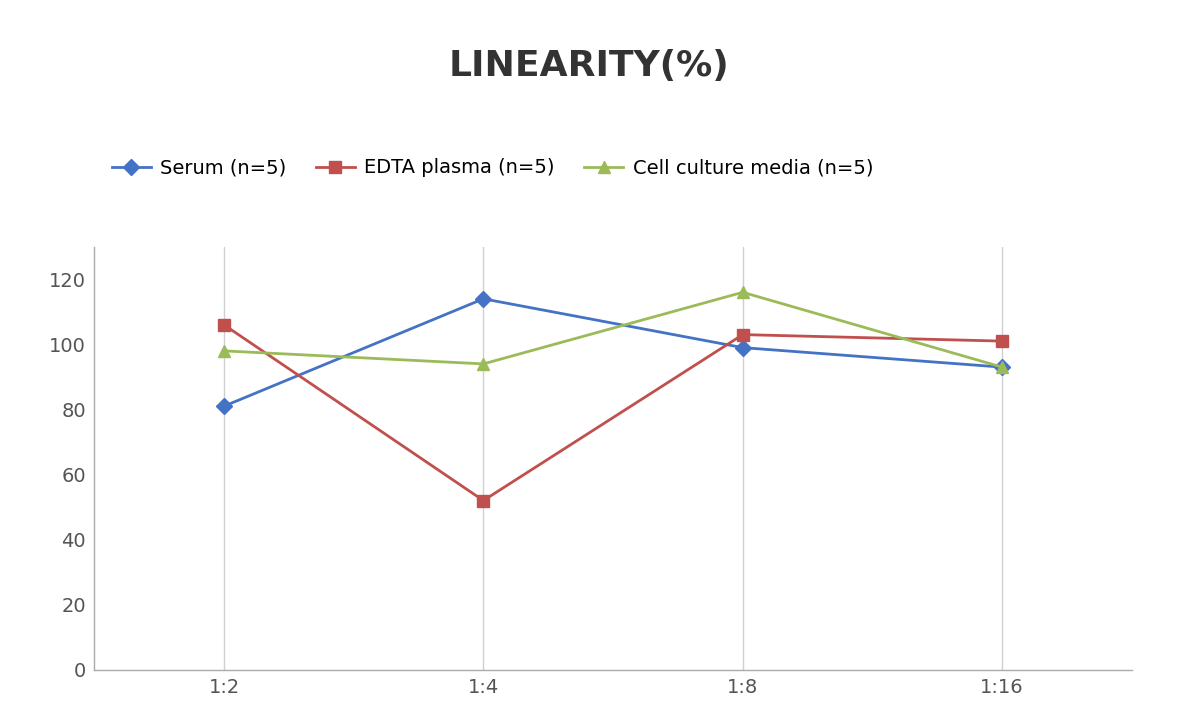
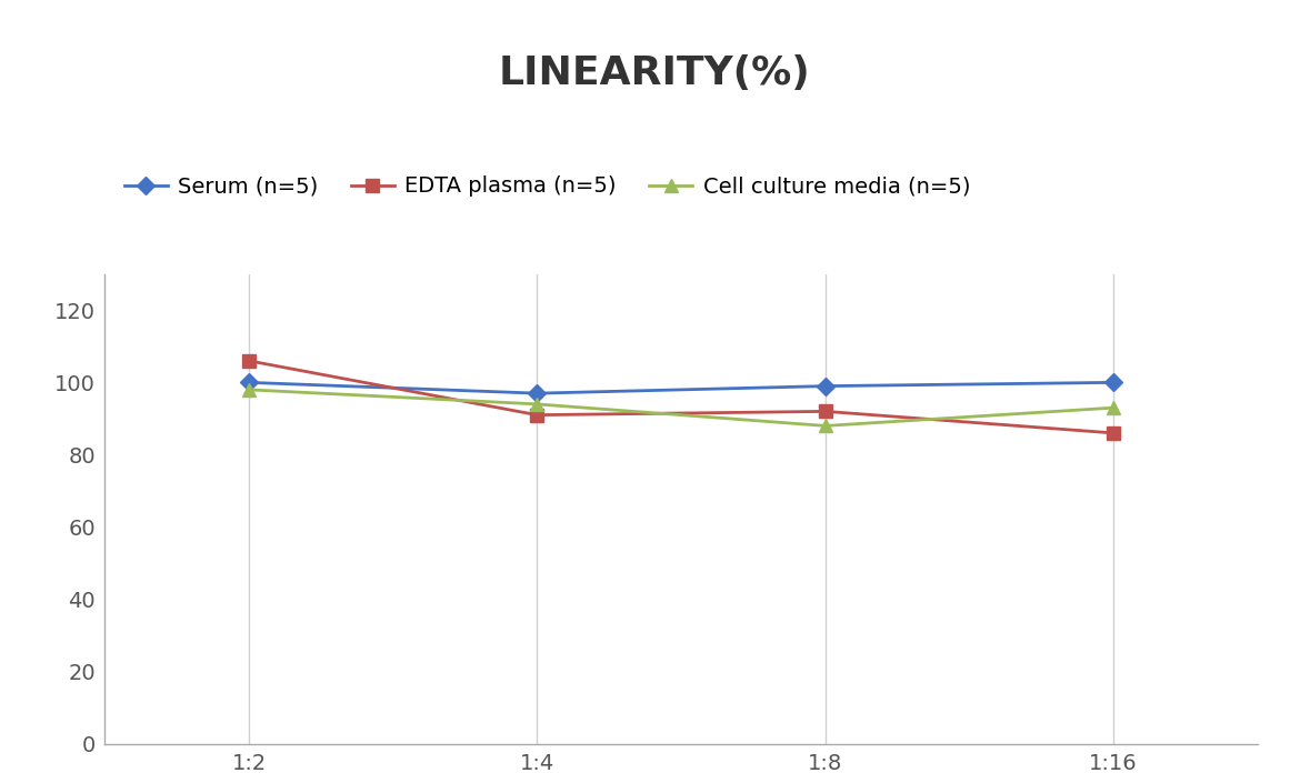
Serum (n=5)/1:2: 81 -> 100
Serum (n=5)/1:4: 114 -> 97
EDTA plasma (n=5)/1:4: 52 -> 91
EDTA plasma (n=5)/1:8: 103 -> 92
Cell culture media (n=5)/1:8: 116 -> 88
Serum (n=5)/1:16: 93 -> 100
EDTA plasma (n=5)/1:16: 101 -> 86
